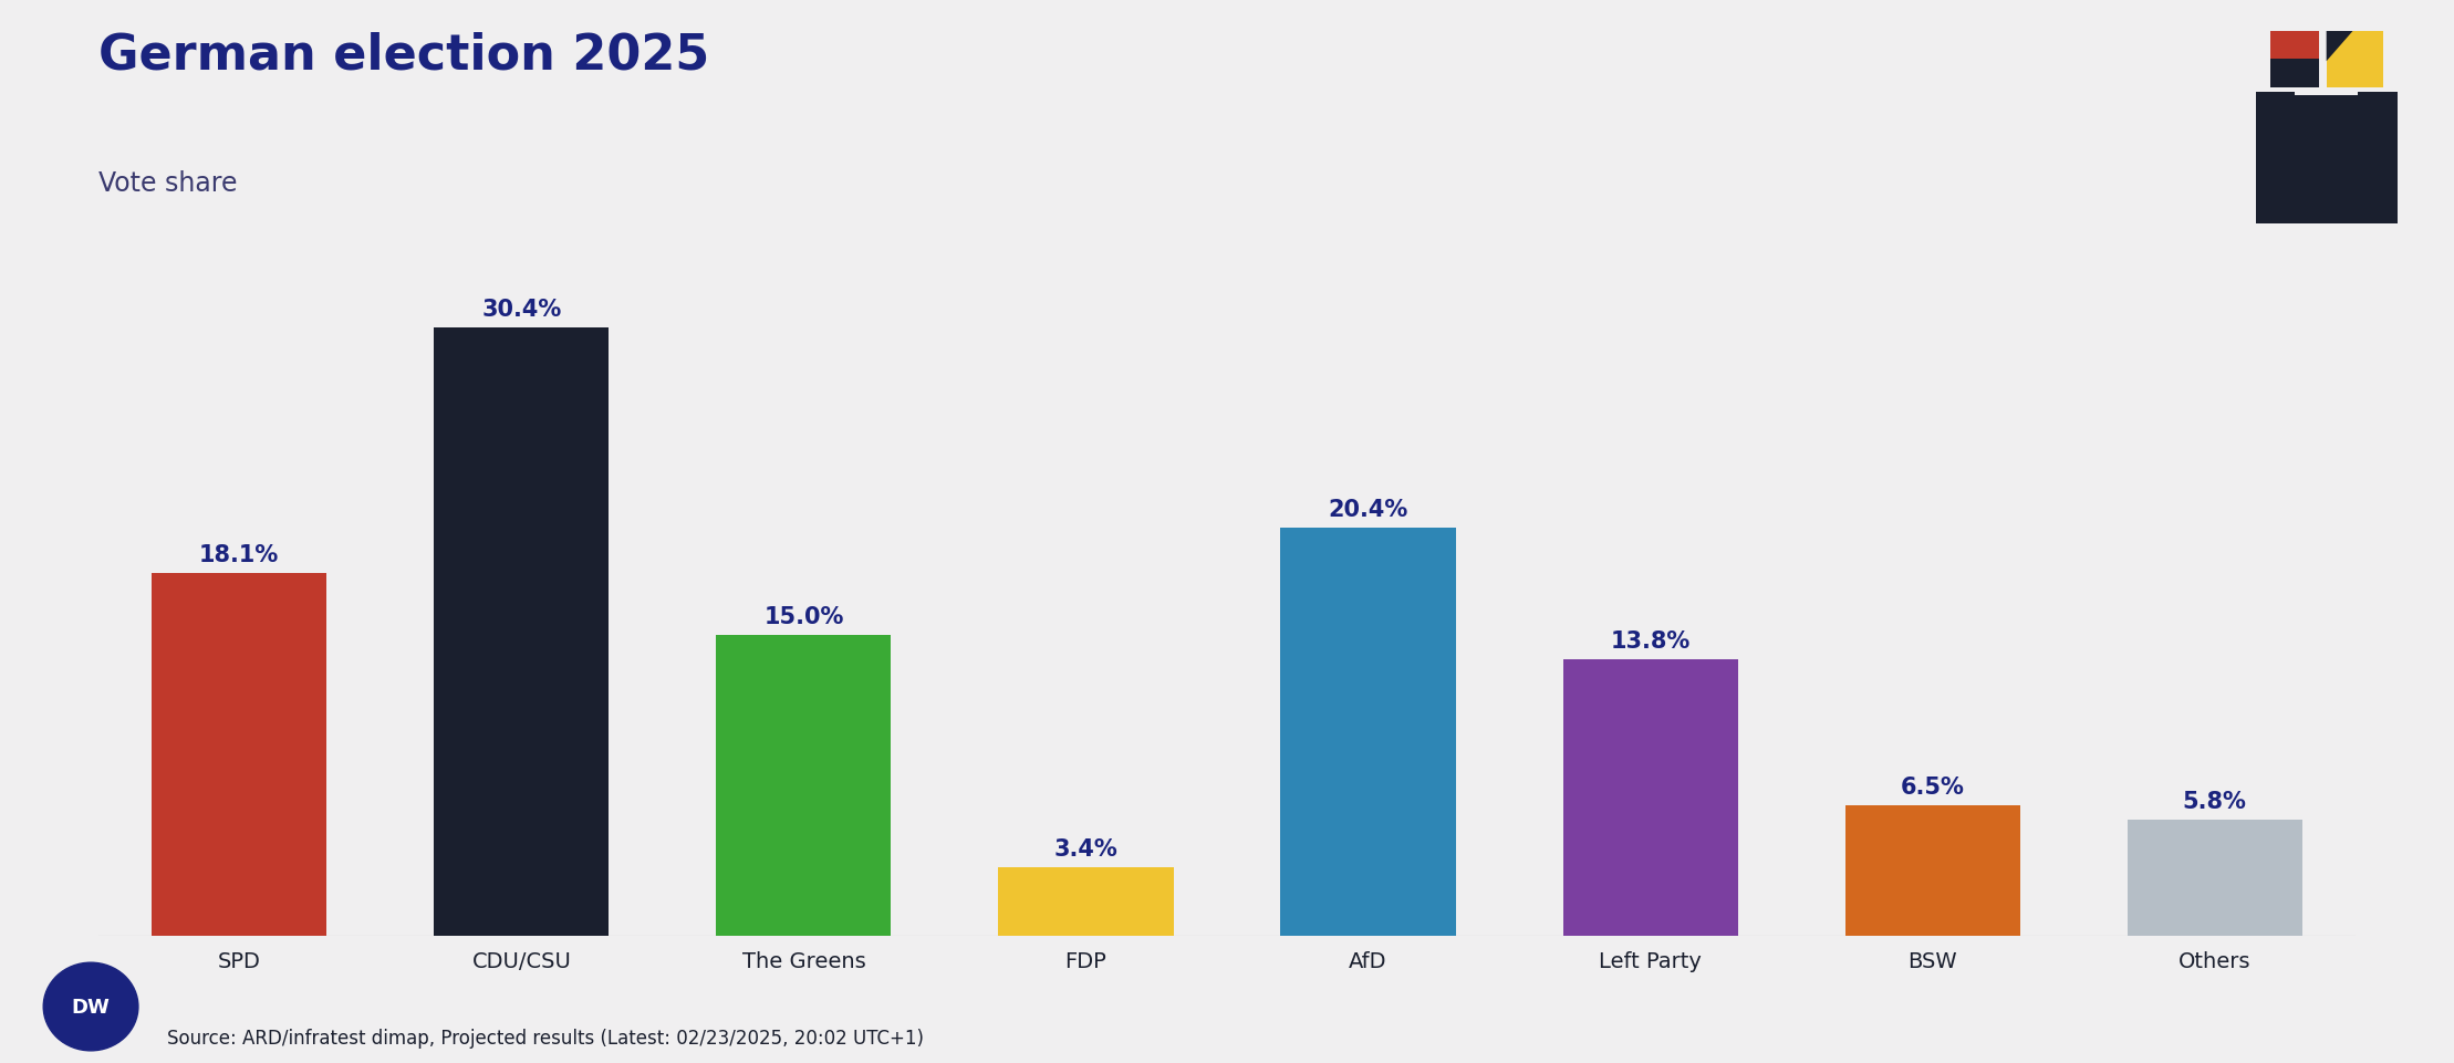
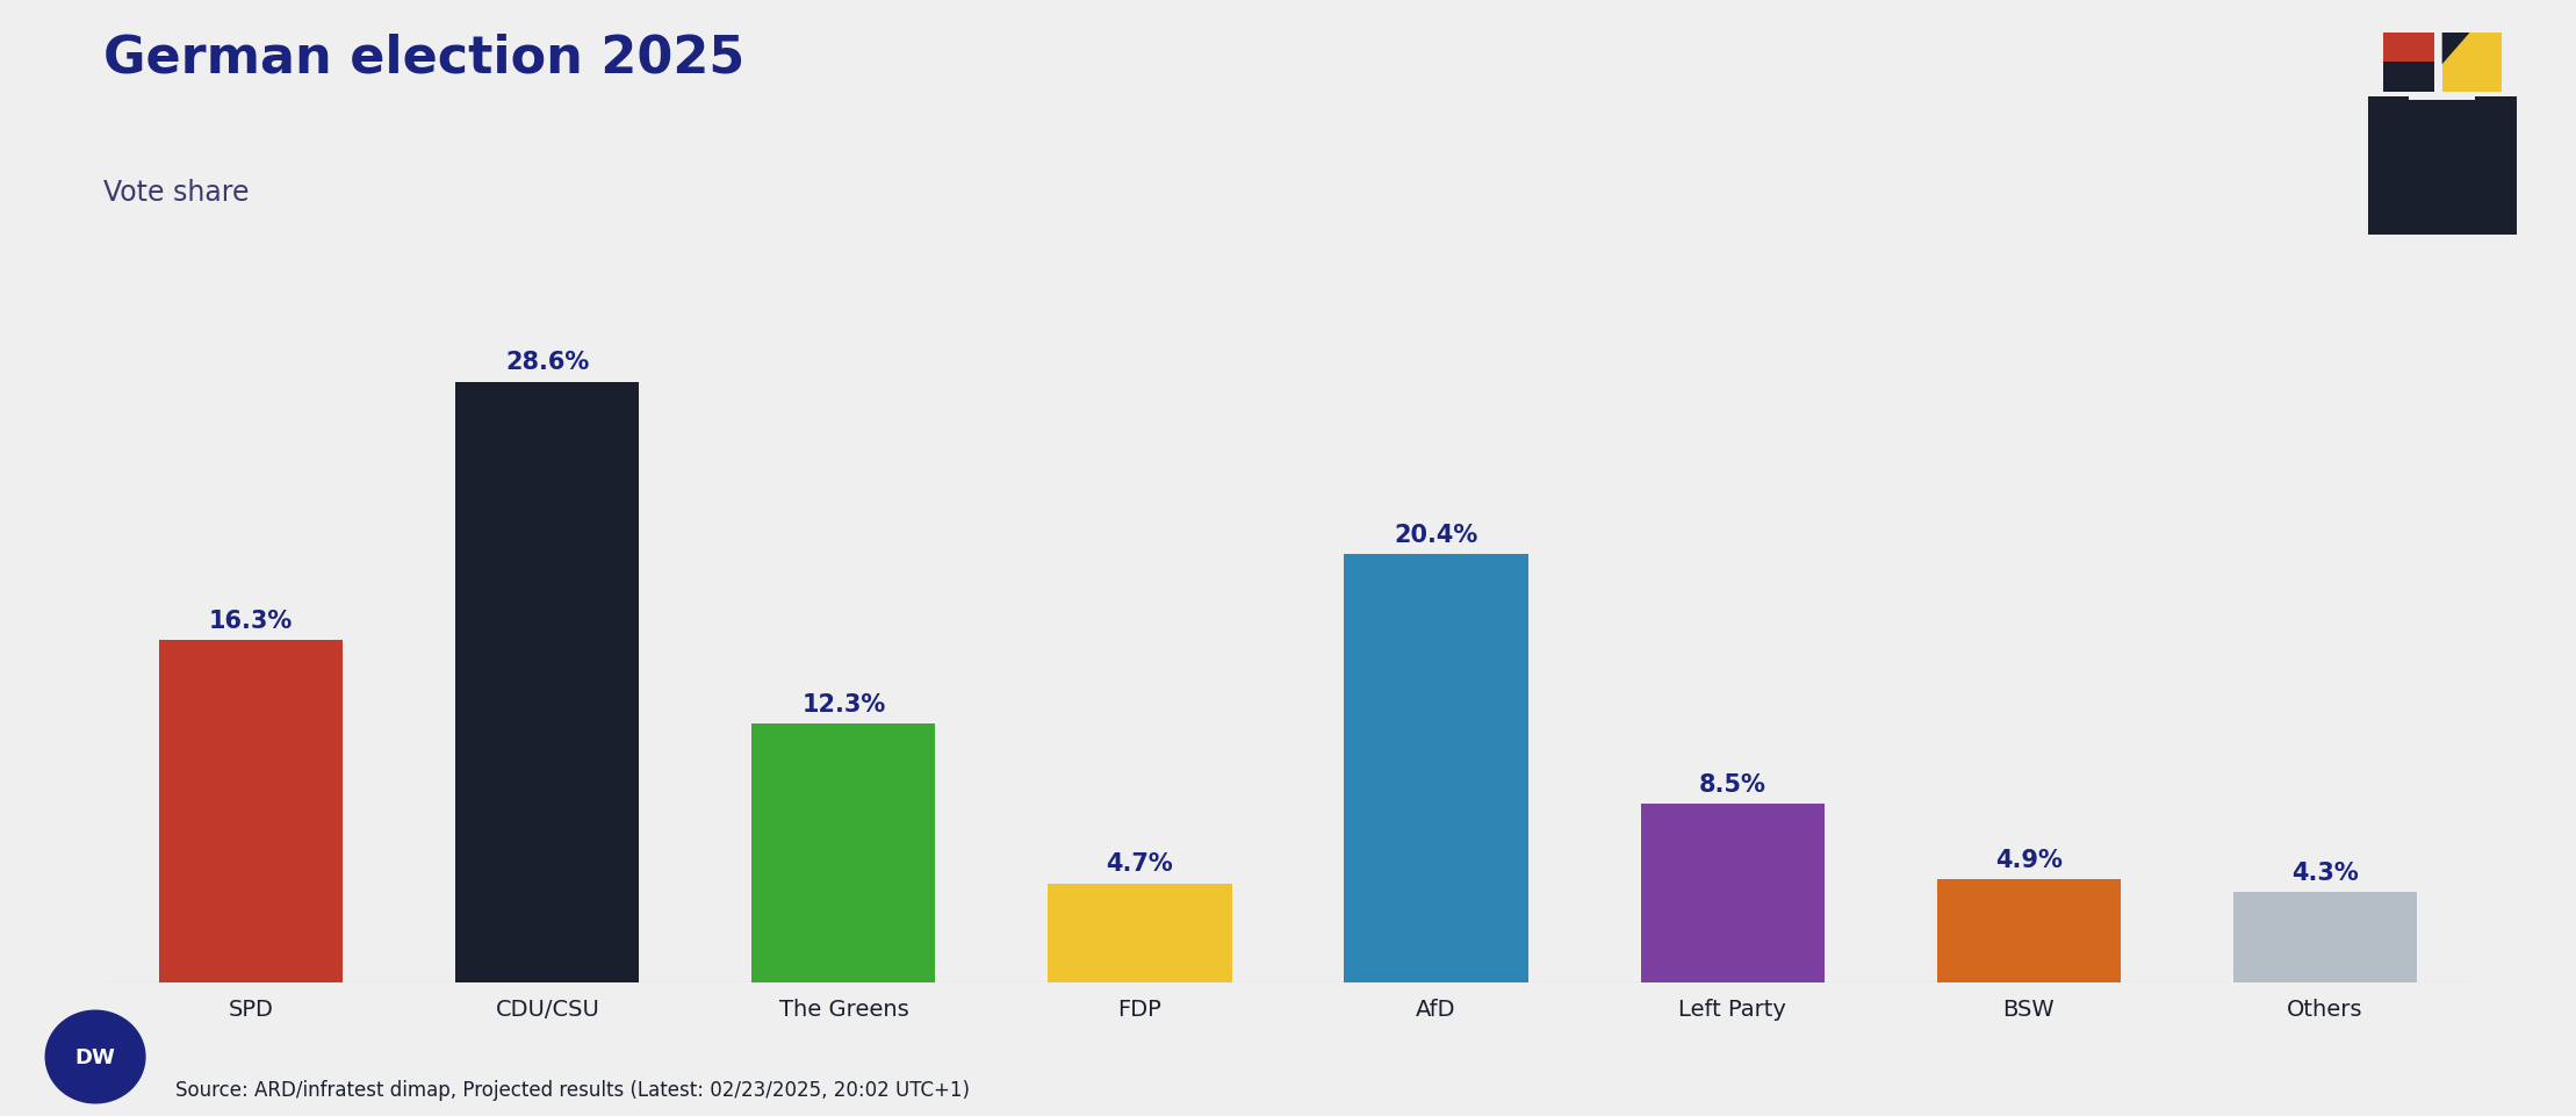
SPD: 18.1% -> 16.3%
CDU/CSU: 30.4% -> 28.6%
The Greens: 15.0% -> 12.3%
FDP: 3.4% -> 4.7%
Left Party: 13.8% -> 8.5%
BSW: 6.5% -> 4.9%
Others: 5.8% -> 4.3%
